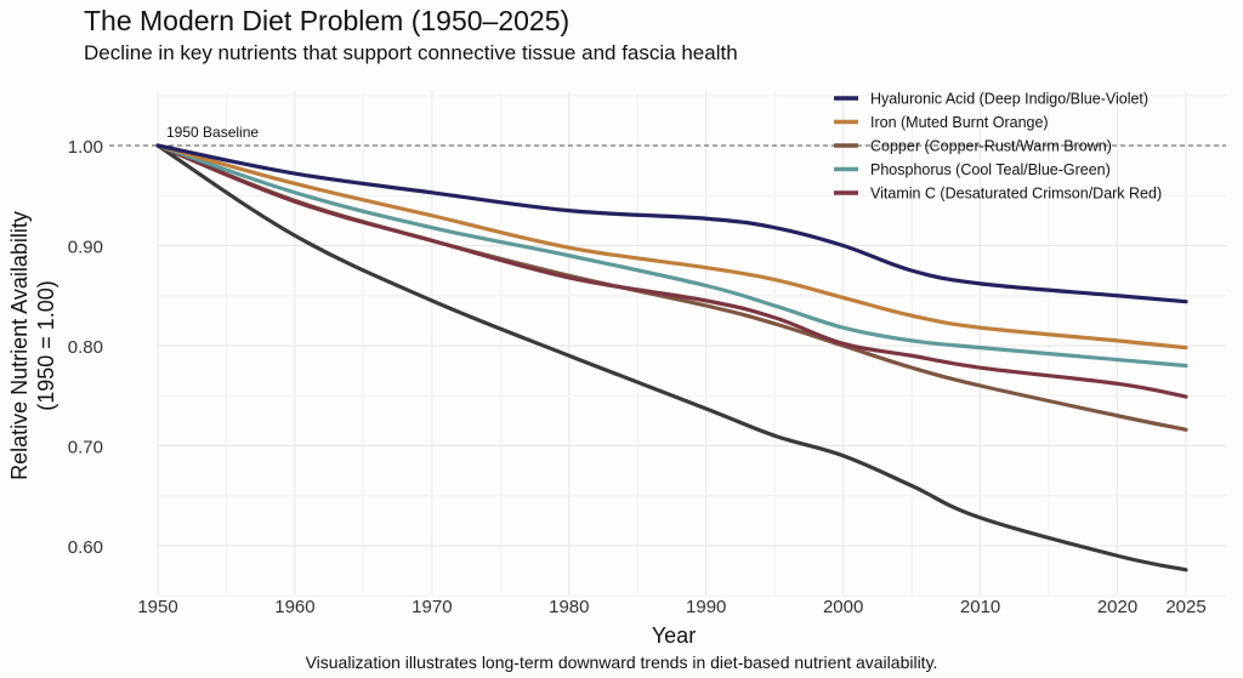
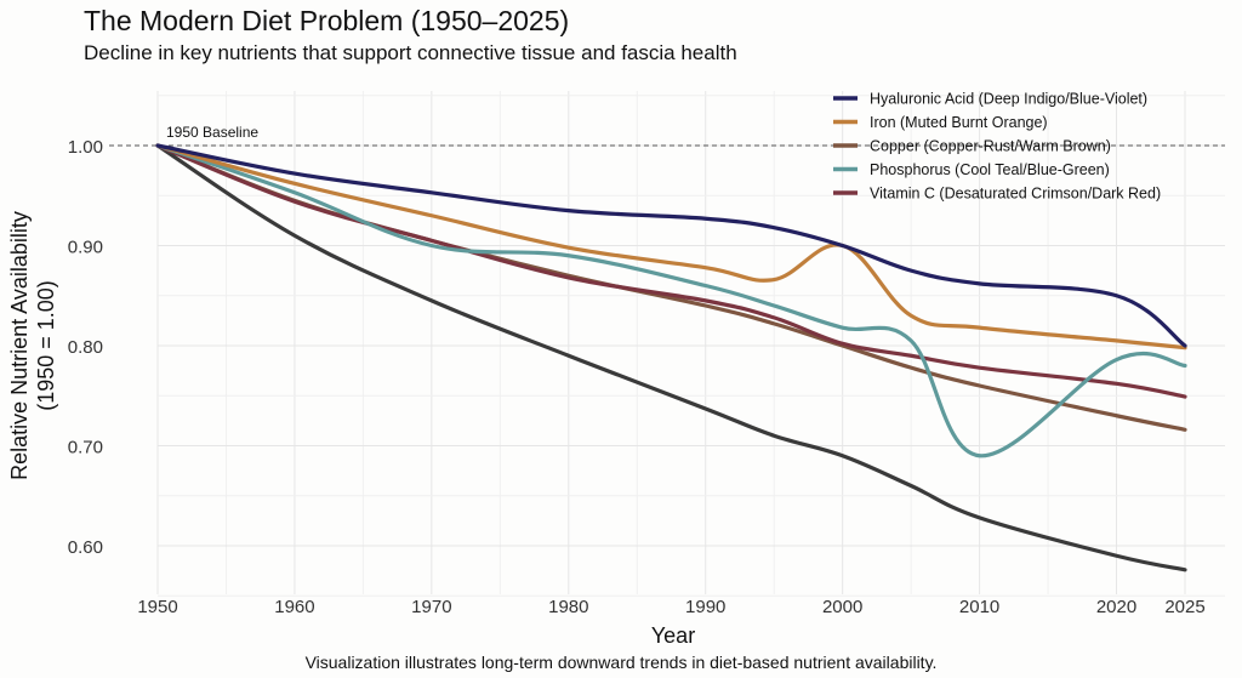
Phosphorus (Cool Teal/Blue-Green)/1970: 0.92 -> 0.90
Iron (Muted Burnt Orange)/2000: 0.85 -> 0.90
Phosphorus (Cool Teal/Blue-Green)/2010: 0.80 -> 0.69
Hyaluronic Acid (Deep Indigo/Blue-Violet)/2025: 0.84 -> 0.80
